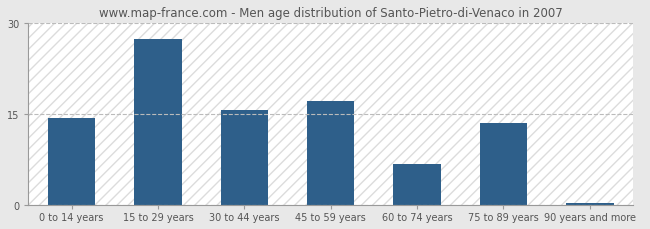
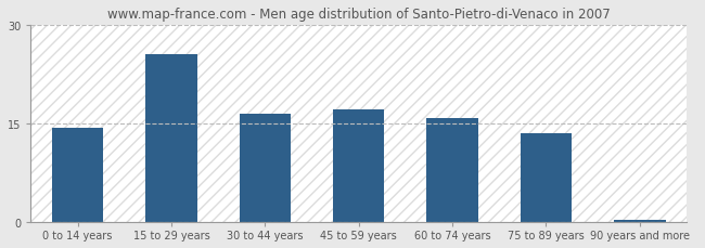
15 to 29 years: 27.4 -> 25.5
30 to 44 years: 15.6 -> 16.5
60 to 74 years: 6.8 -> 15.9
